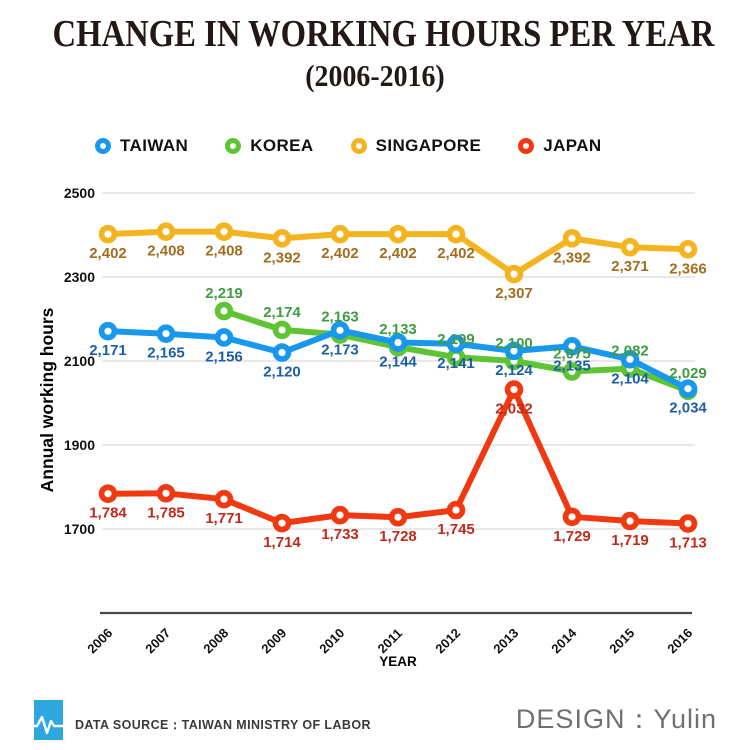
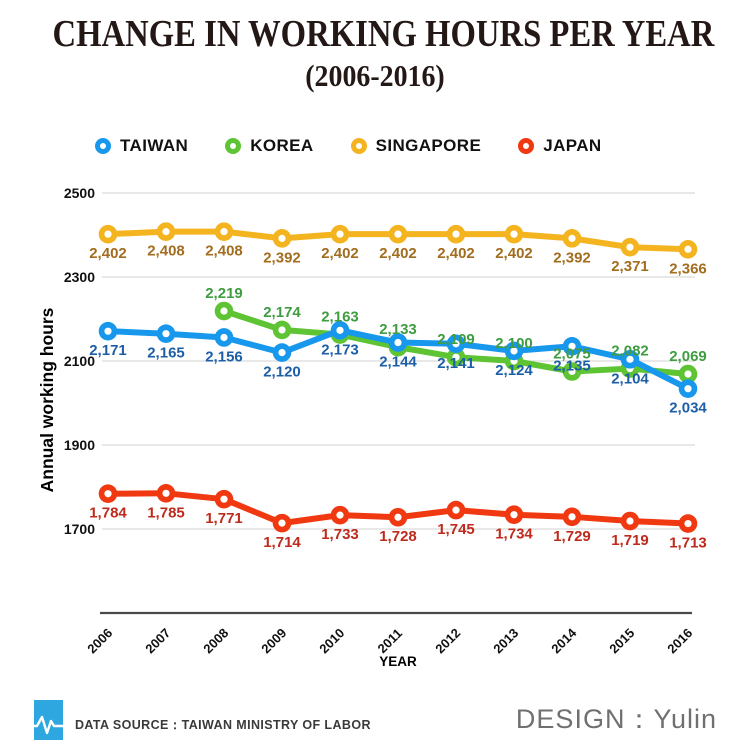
SINGAPORE/2013: 2,307 -> 2,402
JAPAN/2013: 2,032 -> 1,734
KOREA/2016: 2,029 -> 2,069
